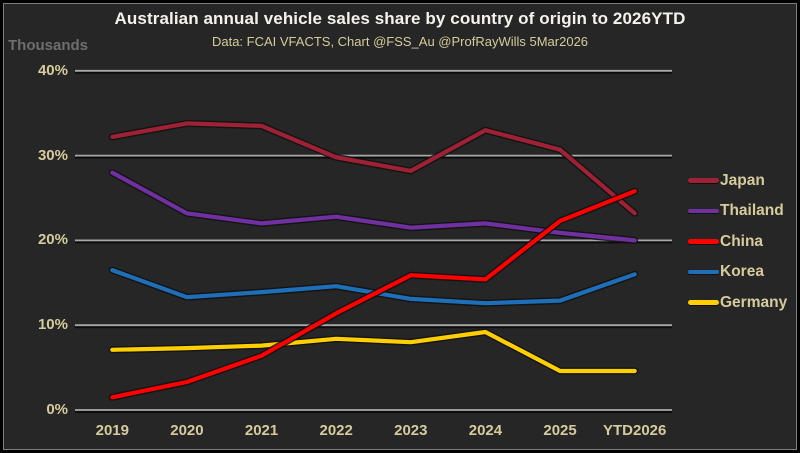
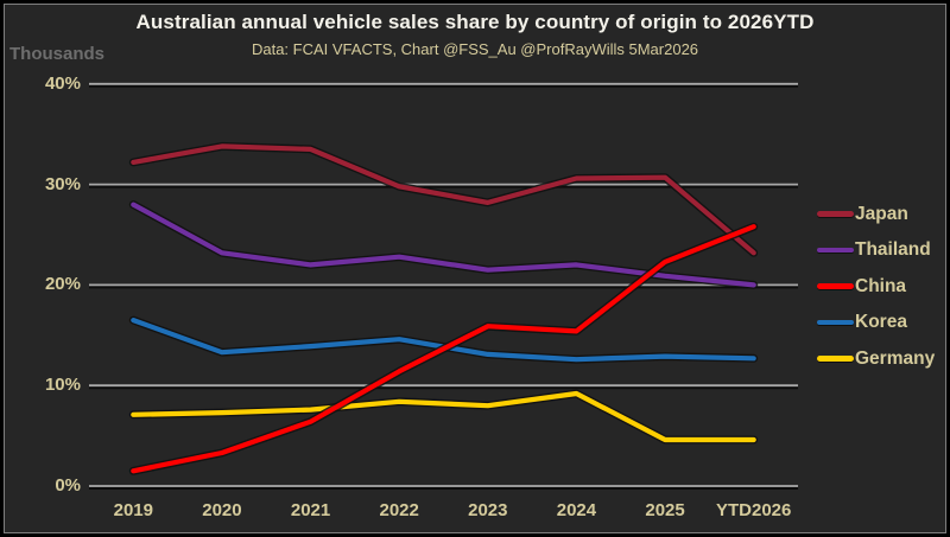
Japan/2024: 33% -> 31%
Korea/YTD2026: 16% -> 13%
